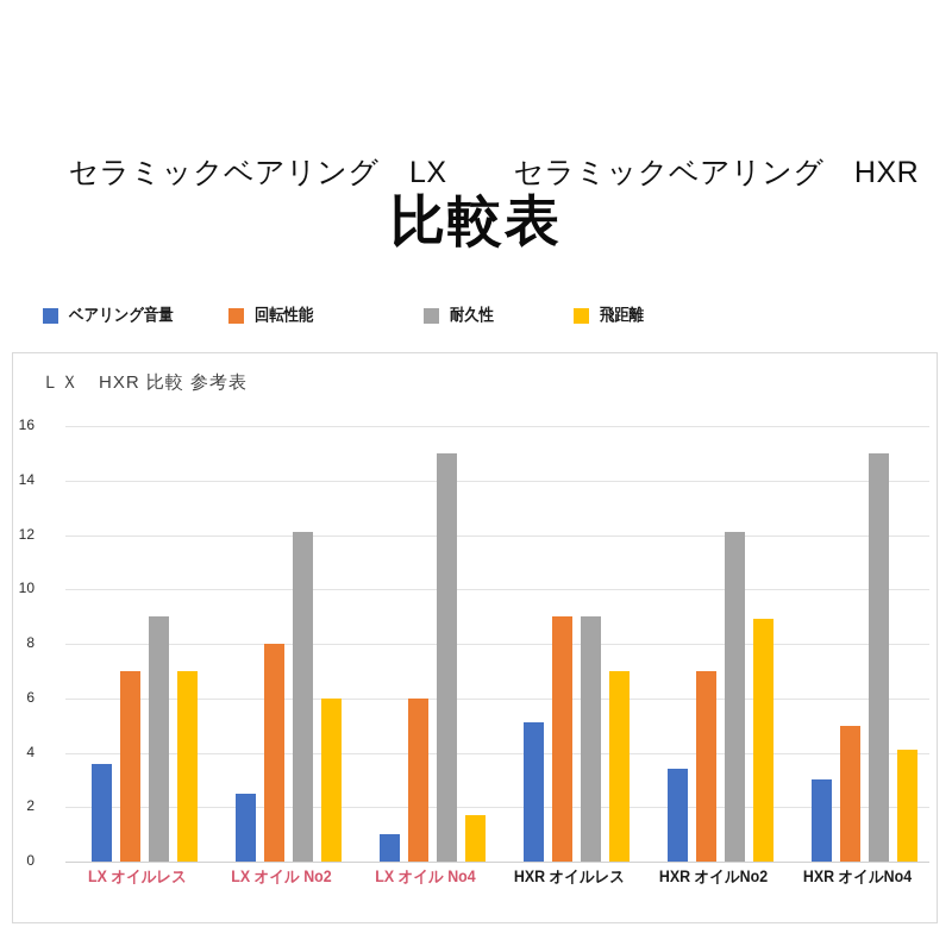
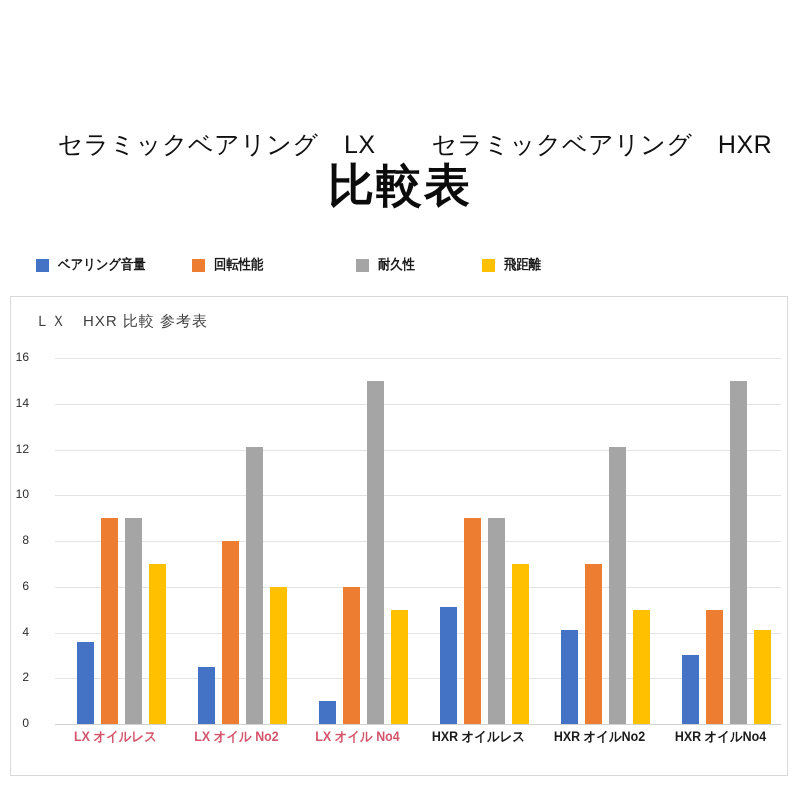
回転性能/LX オイルレス: 7 -> 9
飛距離/LX オイル No4: 1.7 -> 5.0
ベアリング音量/HXR オイルNo2: 3.4 -> 4.1
飛距離/HXR オイルNo2: 8.9 -> 5.0
